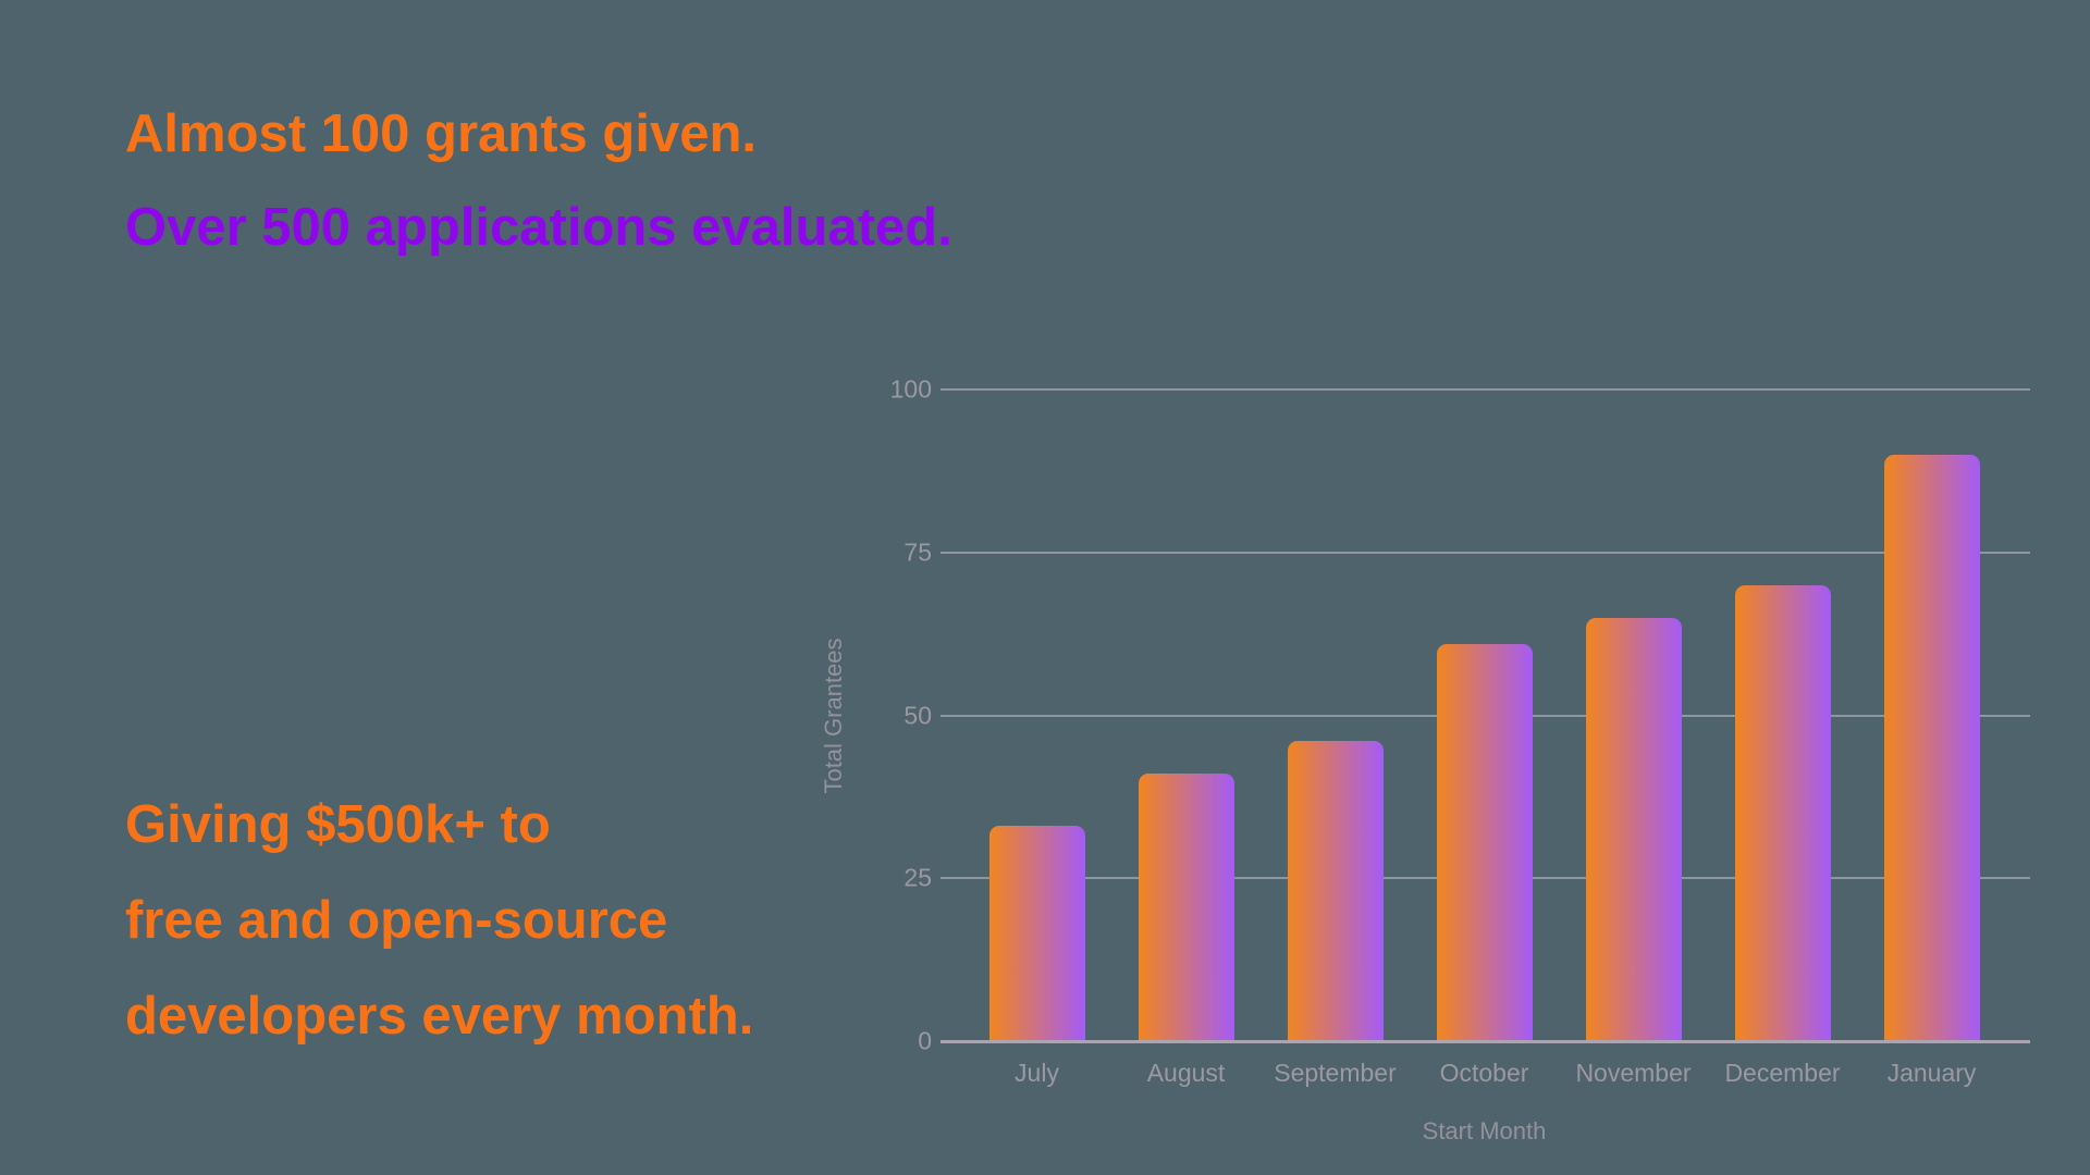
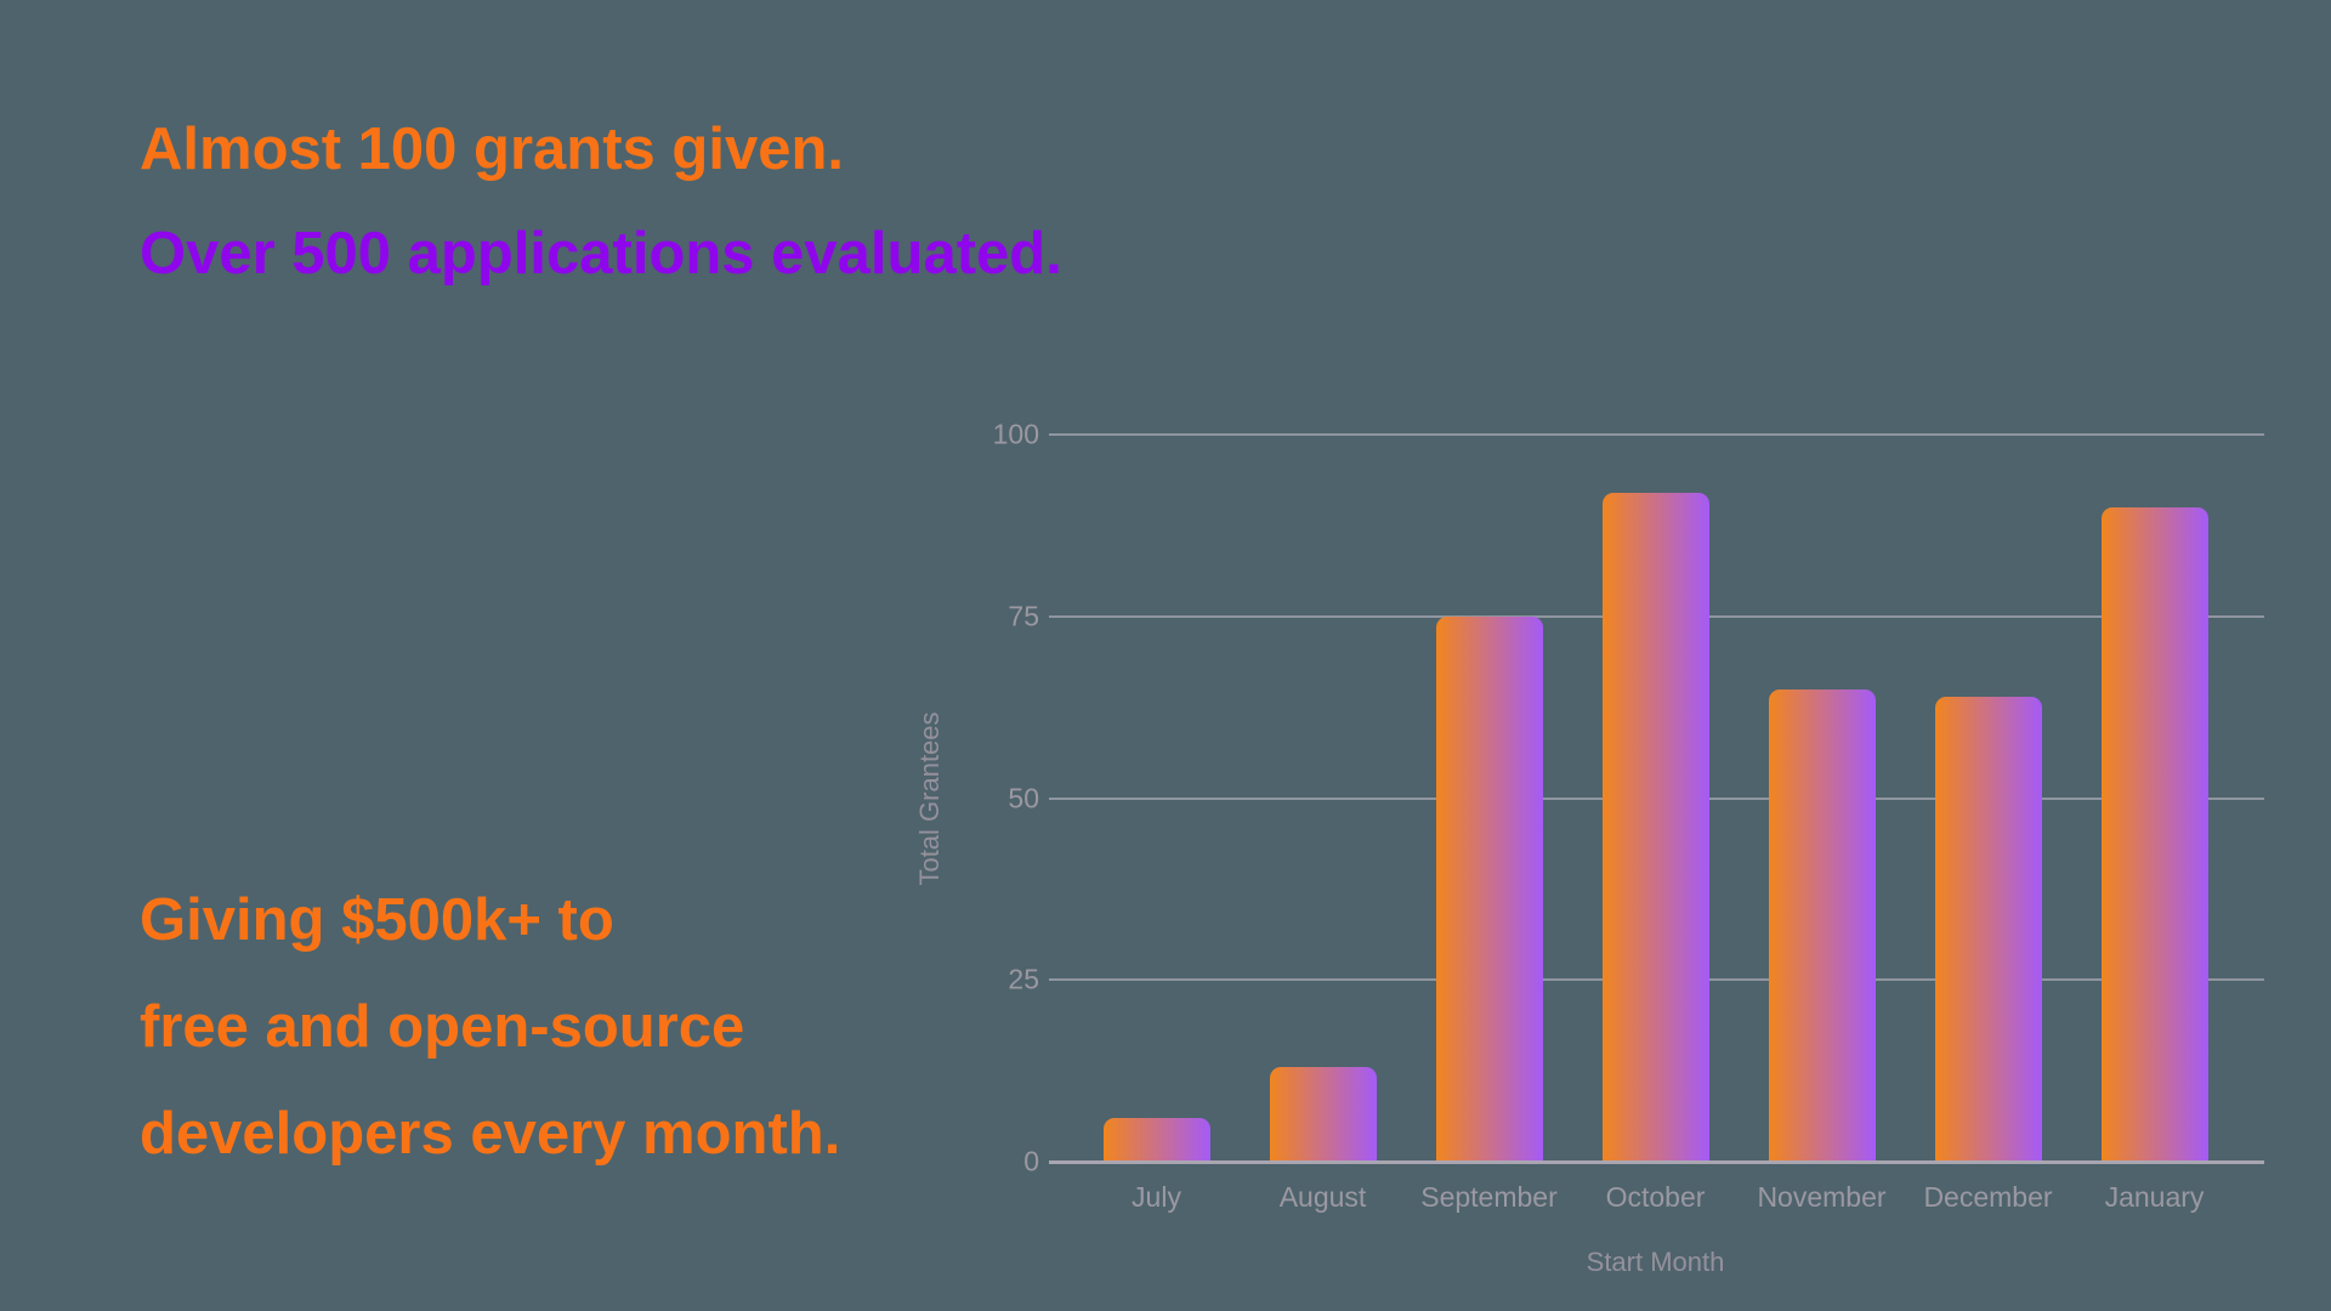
July: 33 -> 6
August: 41 -> 13
September: 46 -> 75
October: 61 -> 92
December: 70 -> 64
